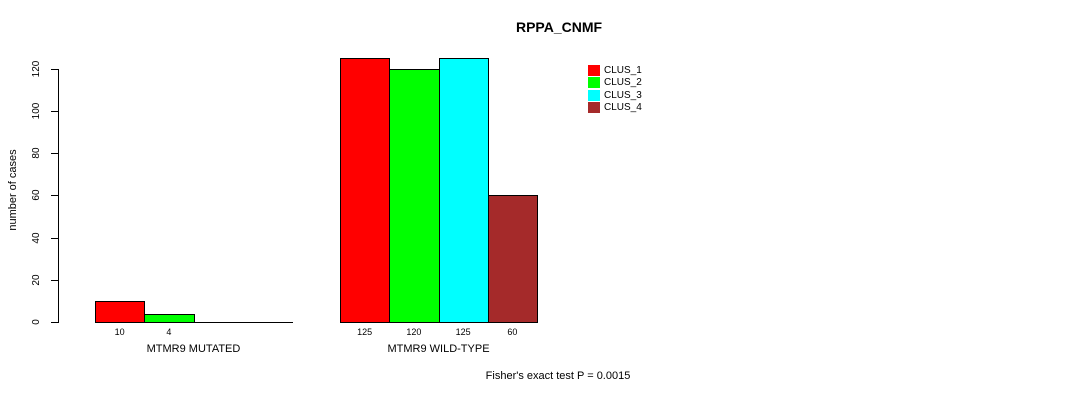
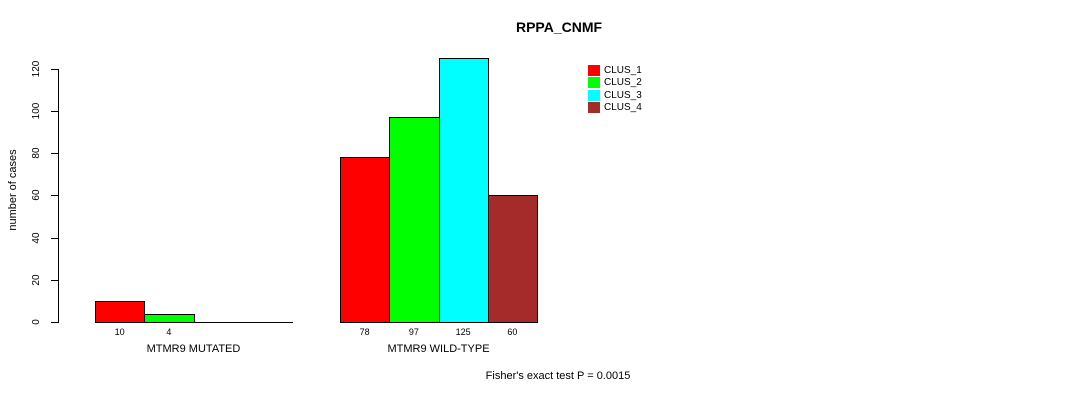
CLUS_1/MTMR9 WILD-TYPE: 125 -> 78
CLUS_2/MTMR9 WILD-TYPE: 120 -> 97
